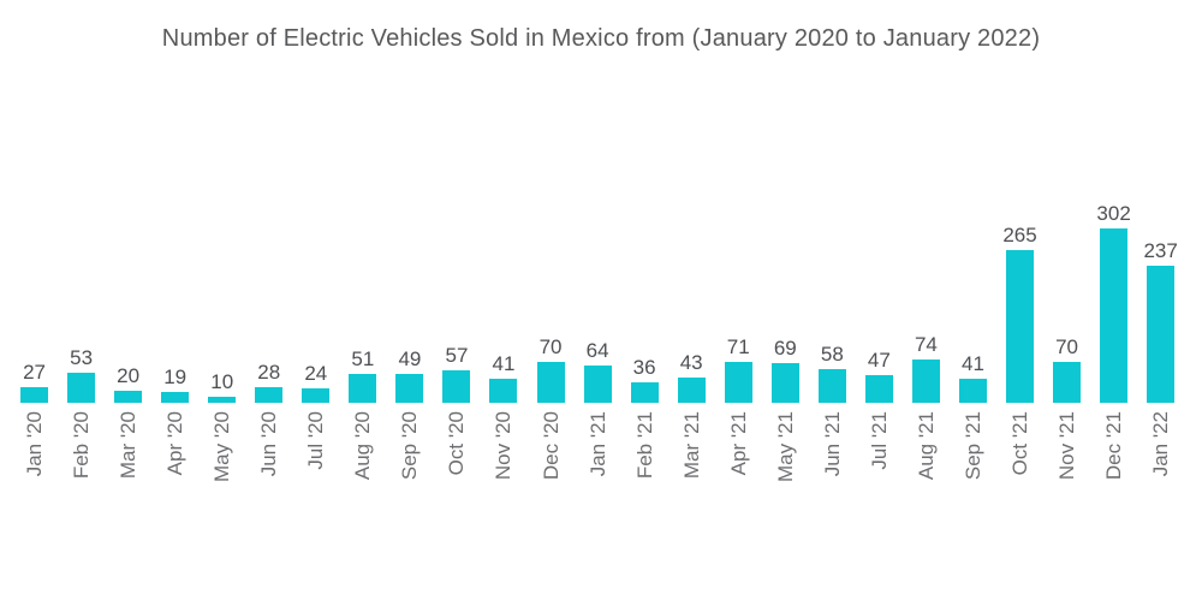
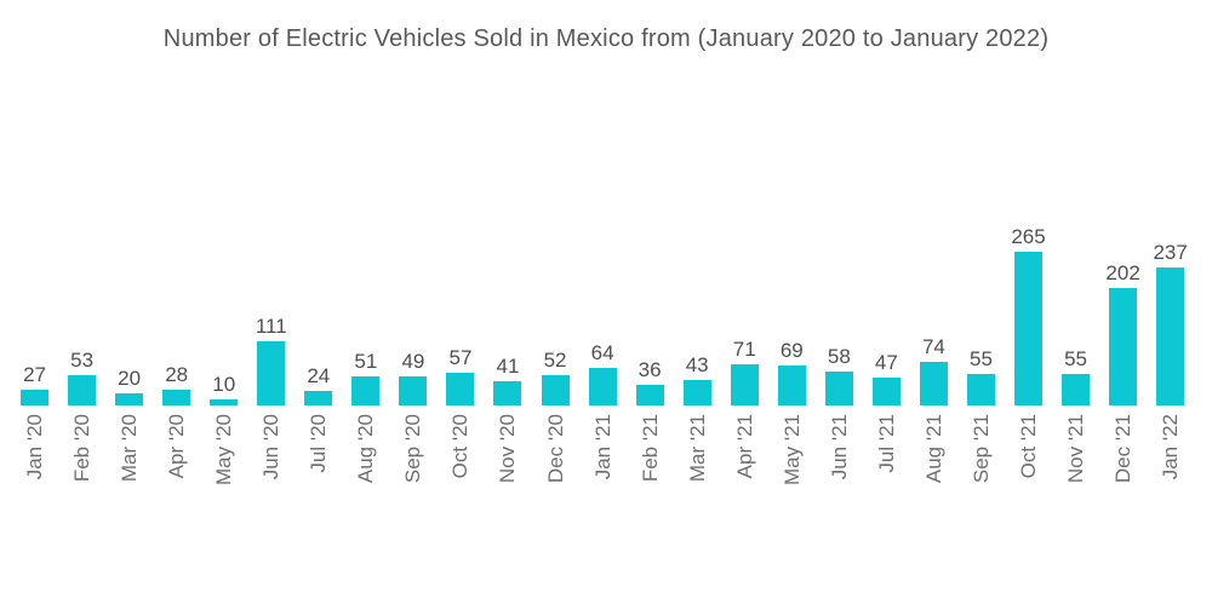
Apr '20: 19 -> 28
Jun '20: 28 -> 111
Dec '20: 70 -> 52
Sep '21: 41 -> 55
Nov '21: 70 -> 55
Dec '21: 302 -> 202
